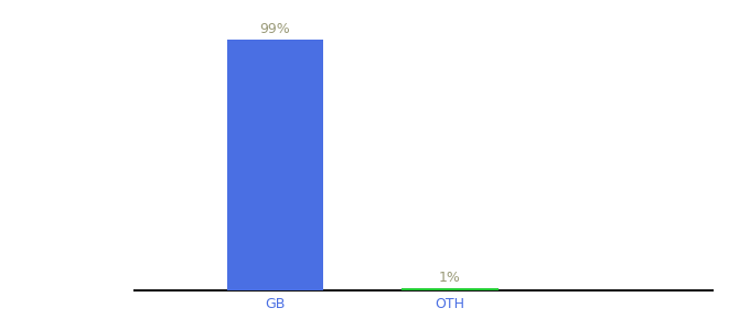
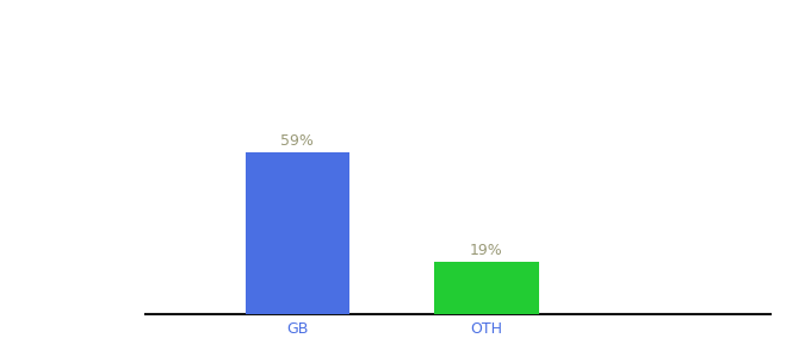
GB: 99% -> 59%
OTH: 1% -> 19%
